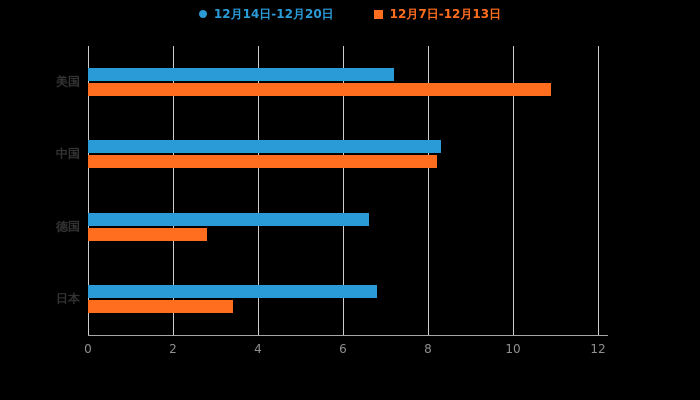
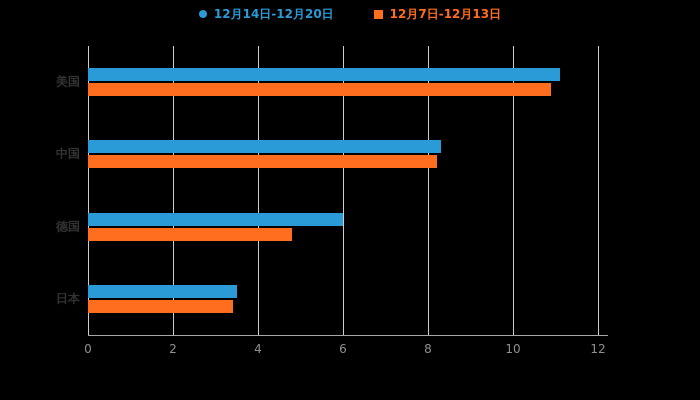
12月14日-12月20日/美国: 7.2 -> 11.1
12月14日-12月20日/德国: 6.6 -> 6.0
12月7日-12月13日/德国: 2.8 -> 4.8
12月14日-12月20日/日本: 6.8 -> 3.5
